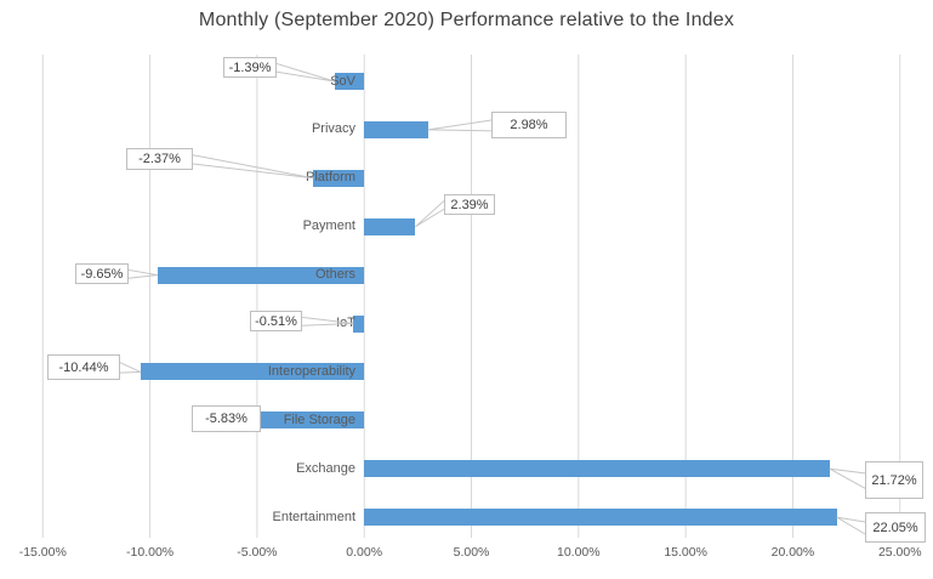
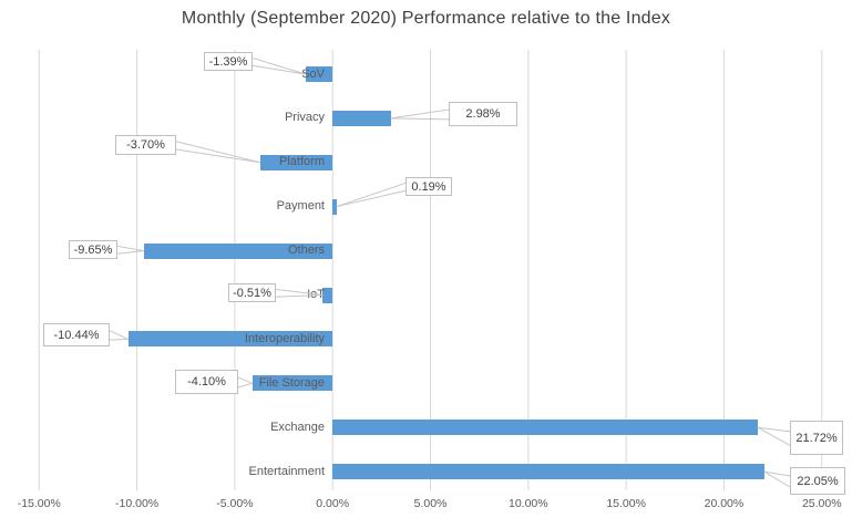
Platform: -2.37% -> -3.70%
Payment: 2.39% -> 0.19%
File Storage: -5.83% -> -4.10%
